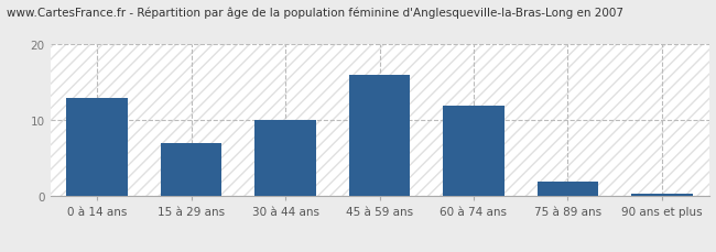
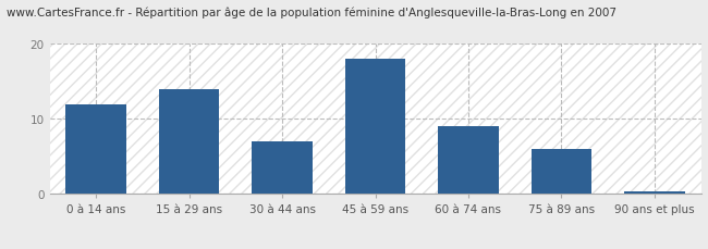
0 à 14 ans: 13.0 -> 12.0
15 à 29 ans: 7.0 -> 14.0
30 à 44 ans: 10.0 -> 7.0
45 à 59 ans: 16.0 -> 18.0
60 à 74 ans: 12.0 -> 9.0
75 à 89 ans: 2.0 -> 6.0
